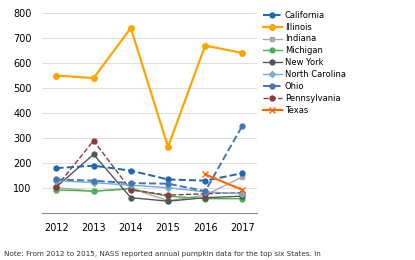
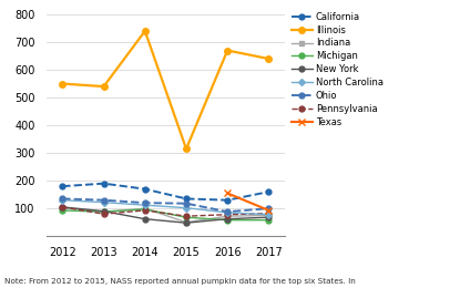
New York/2013: 235 -> 90
Pennsylvania/2013: 290 -> 80
Illinois/2015: 265 -> 315
Indiana/2017: 145 -> 75
Ohio/2017: 350 -> 100
